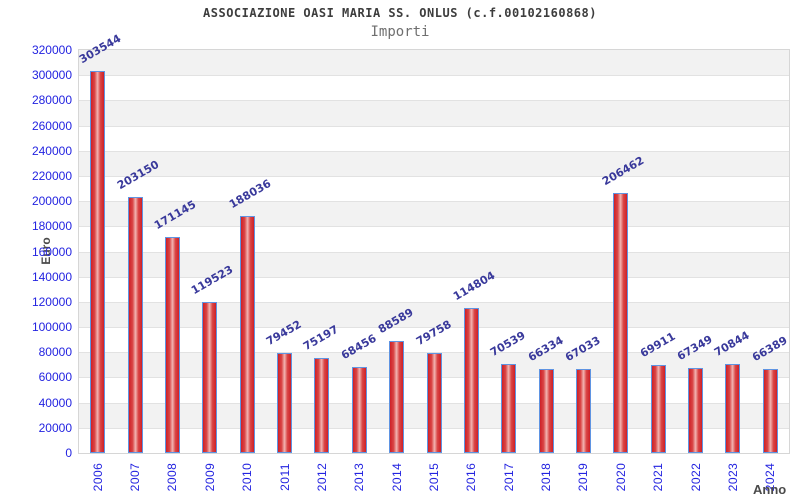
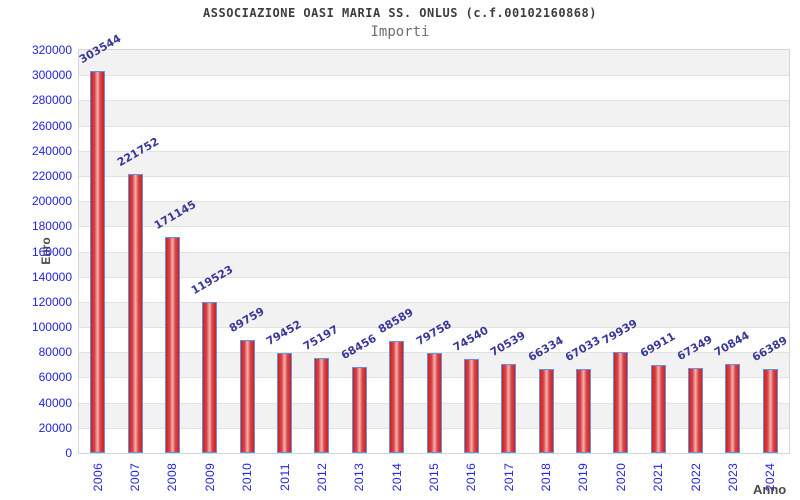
2007: 203150 -> 221752
2010: 188036 -> 89759
2016: 114804 -> 74540
2020: 206462 -> 79939
